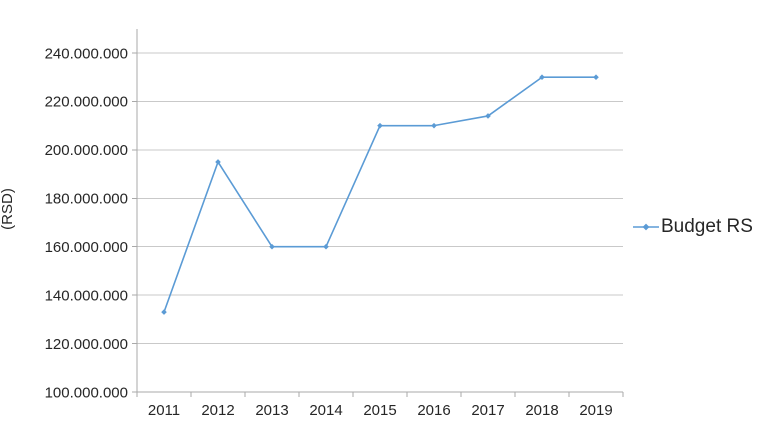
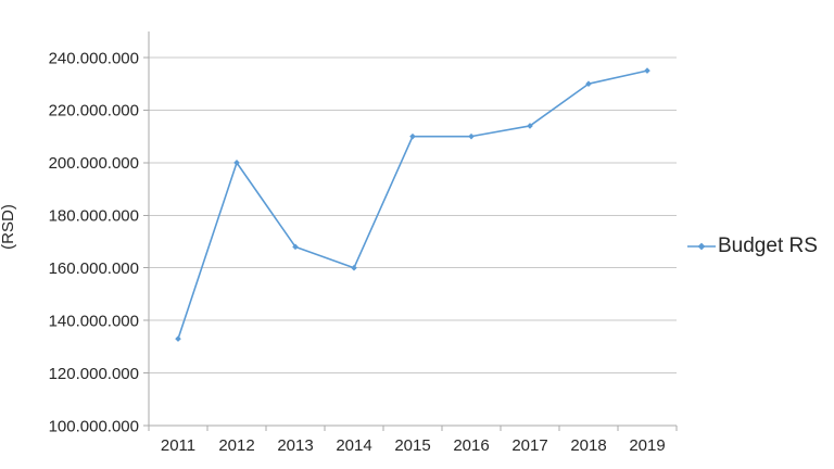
2012: 195000000 -> 200000000
2013: 160000000 -> 168000000
2019: 230000000 -> 235000000
